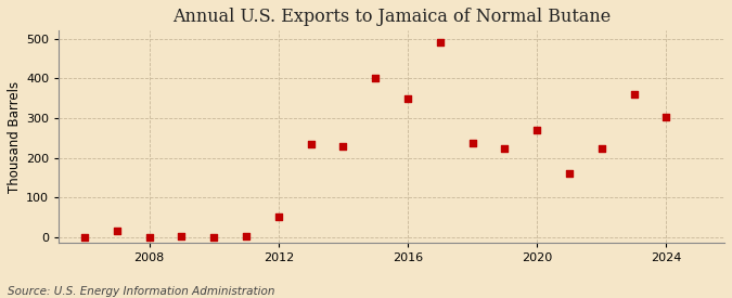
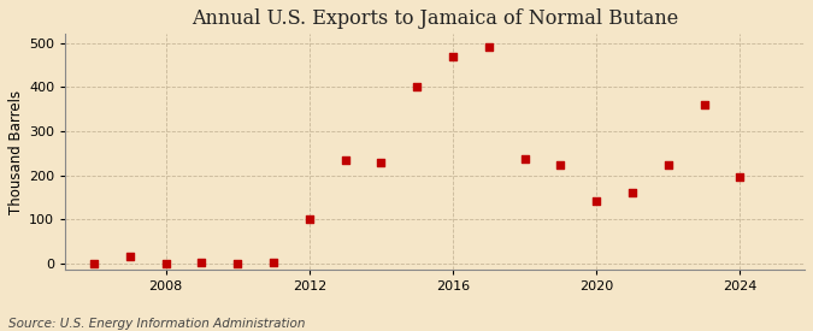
2012: 50 -> 100
2016: 348 -> 470
2020: 270 -> 140
2024: 302 -> 195
